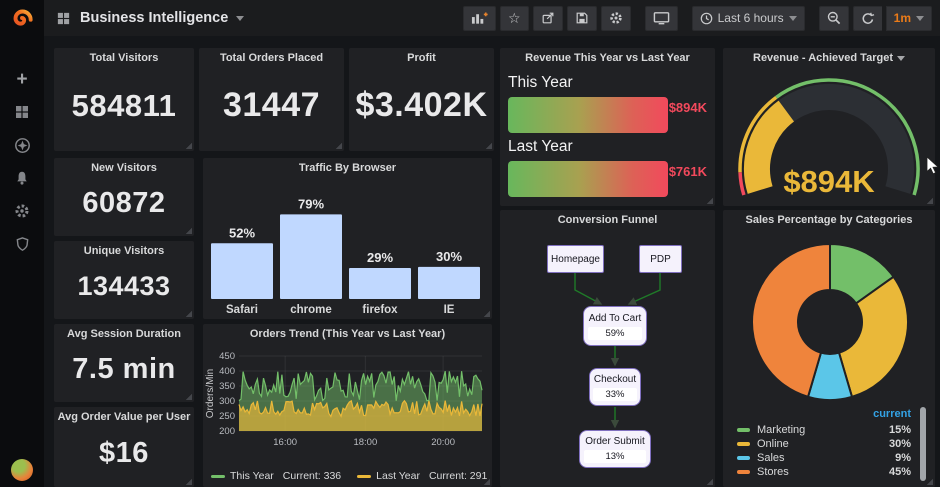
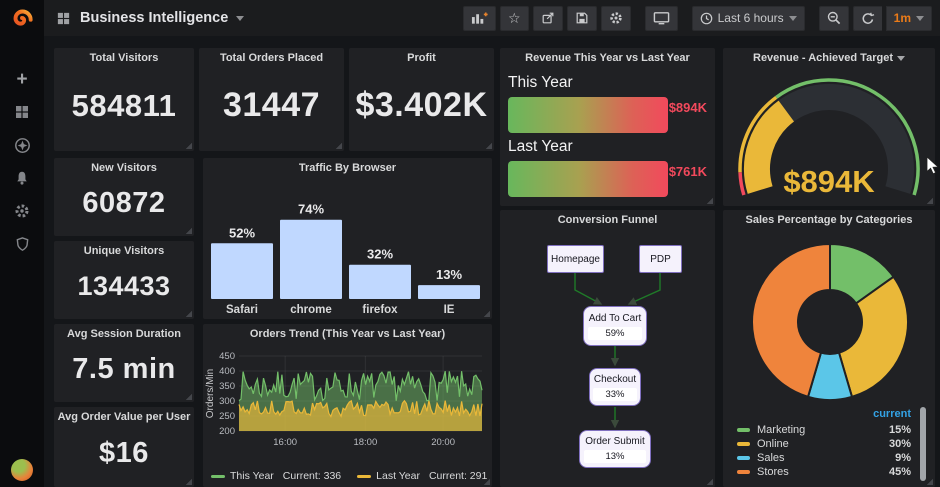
Traffic By Browser/chrome: 79% -> 74%
Traffic By Browser/firefox: 29% -> 32%
Traffic By Browser/IE: 30% -> 13%
